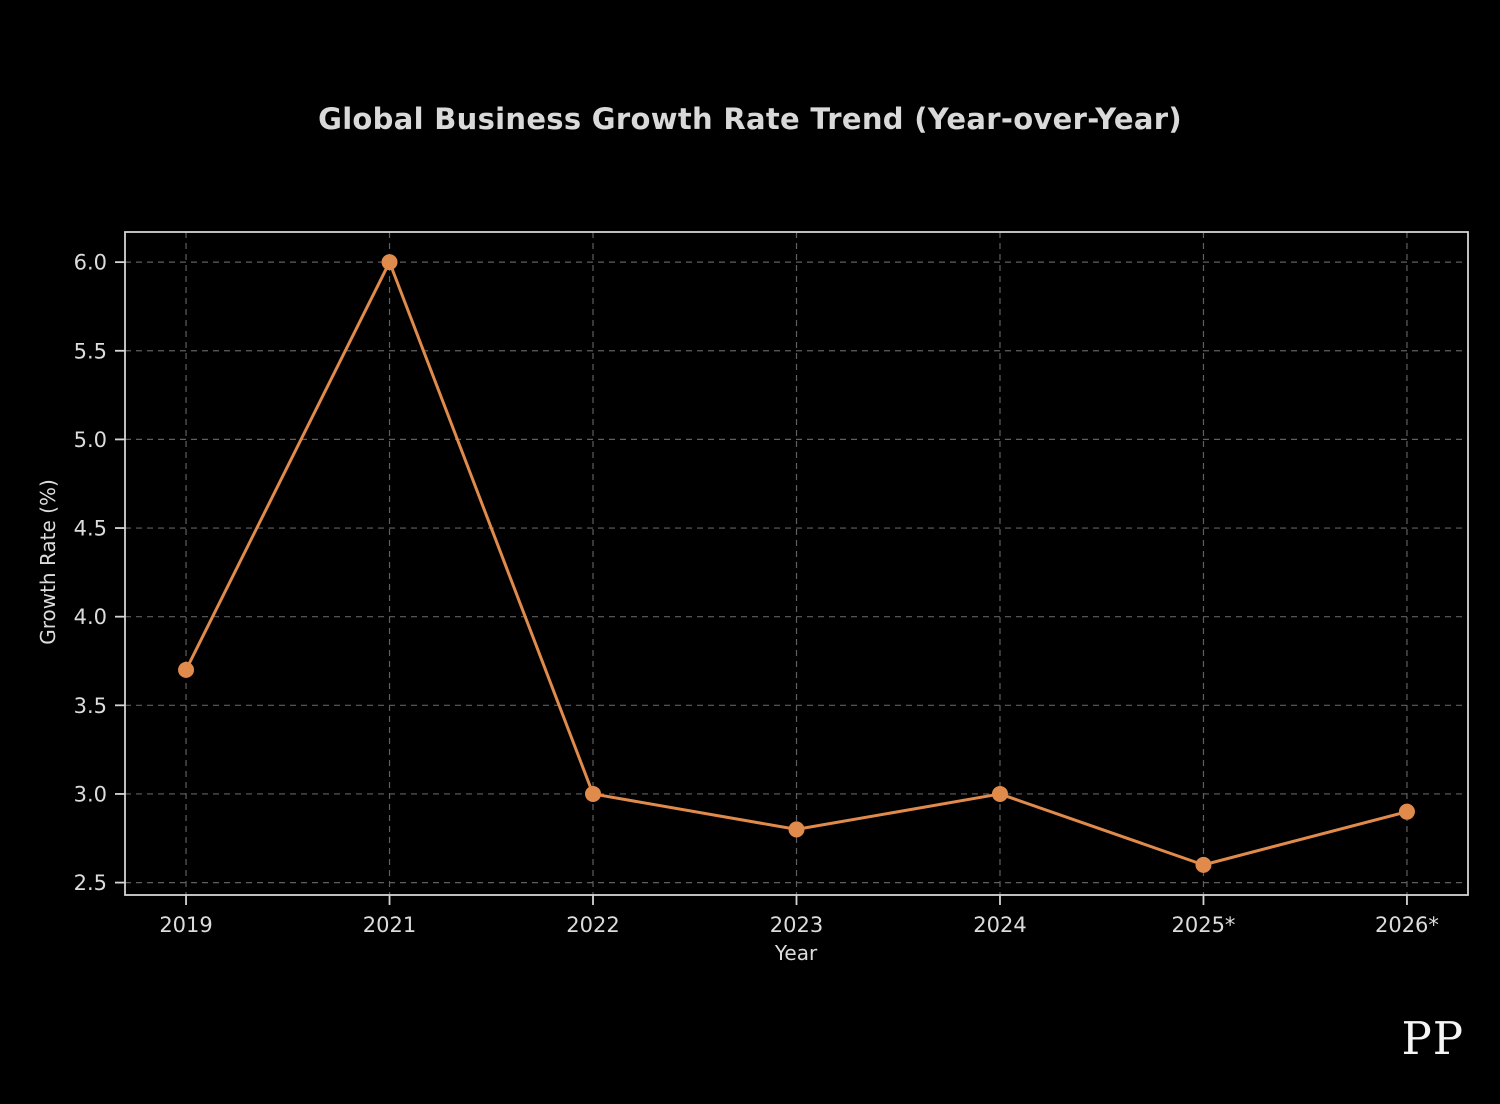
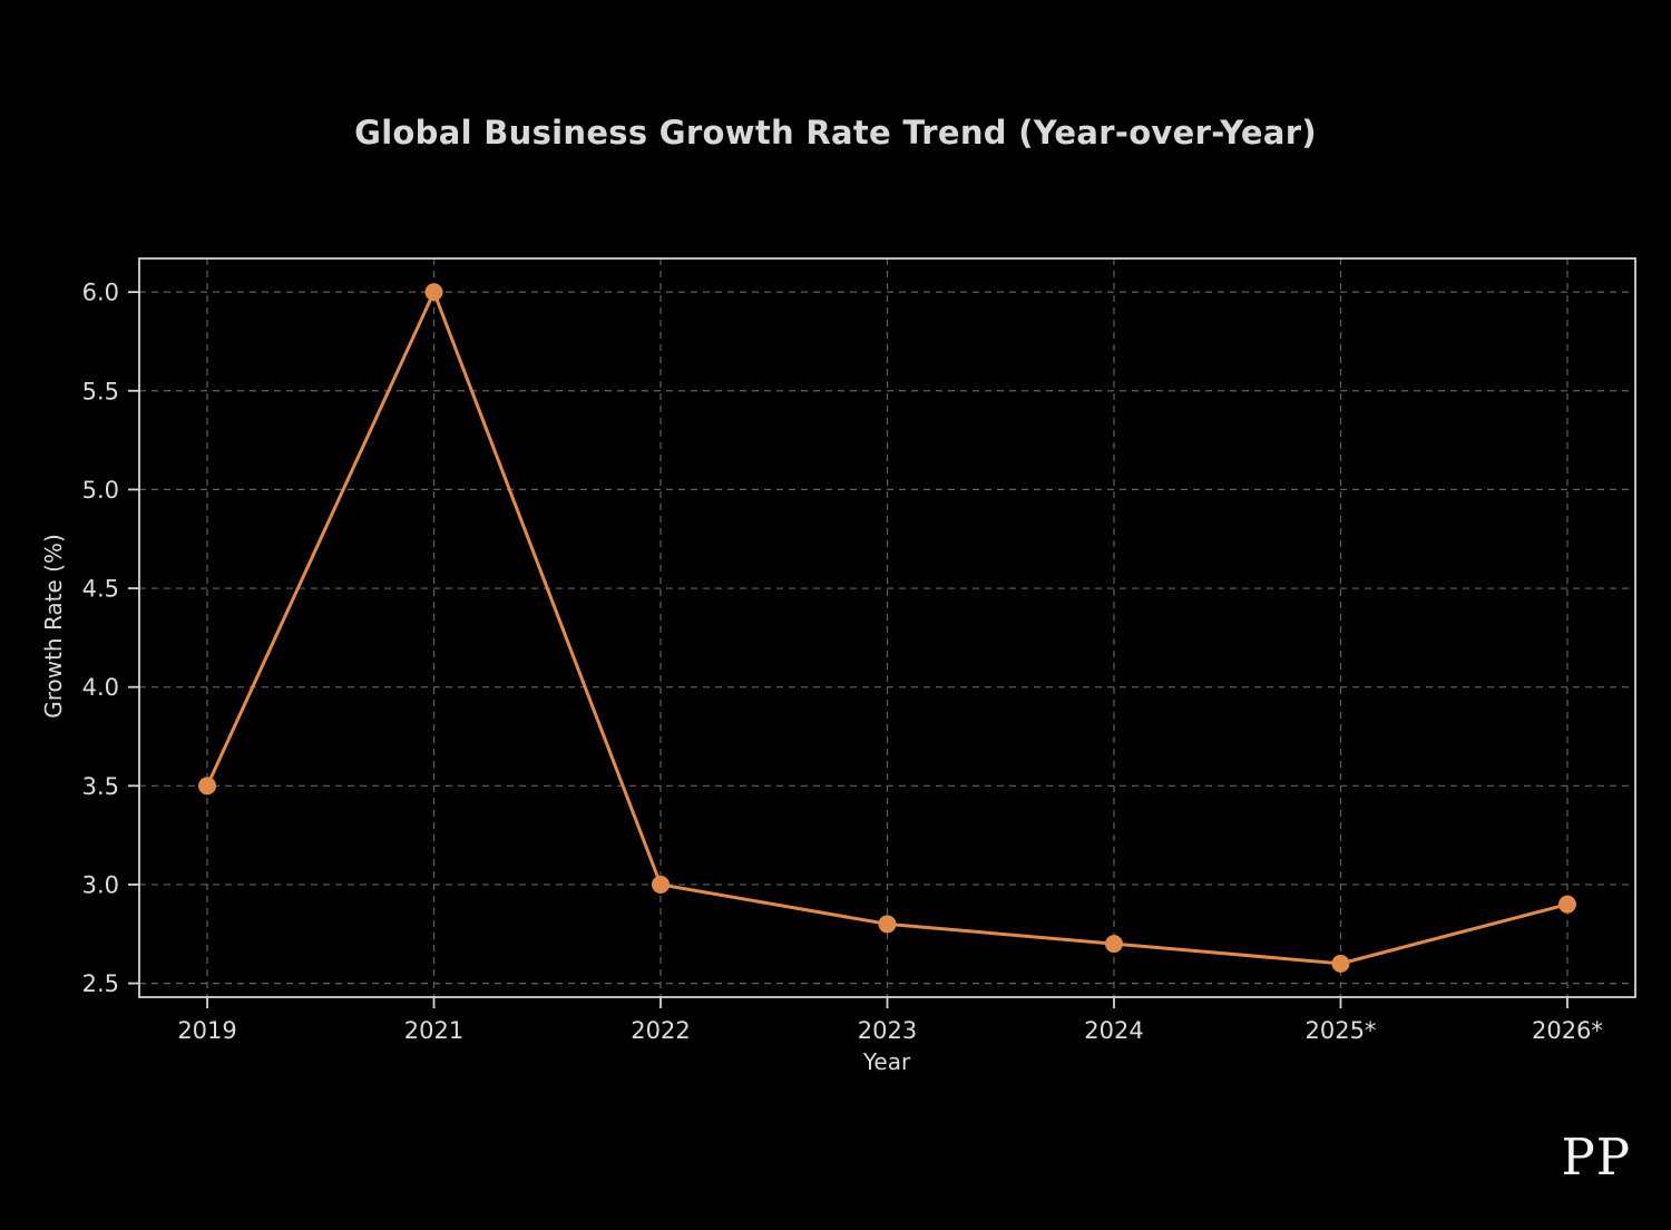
2019: 3.7 -> 3.5
2024: 3.0 -> 2.7
